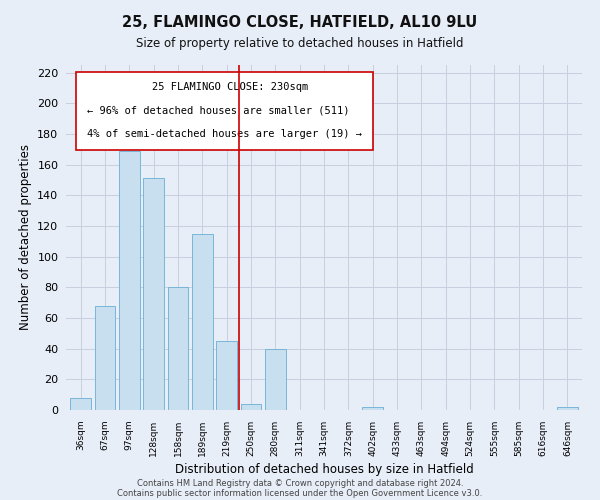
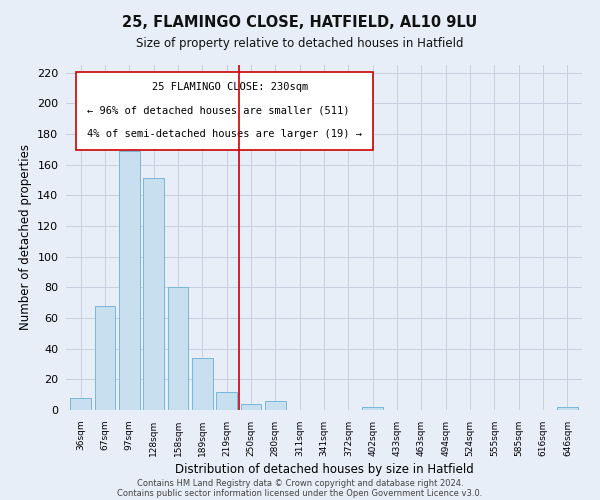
189sqm: 115 -> 34
219sqm: 45 -> 12
280sqm: 40 -> 6
